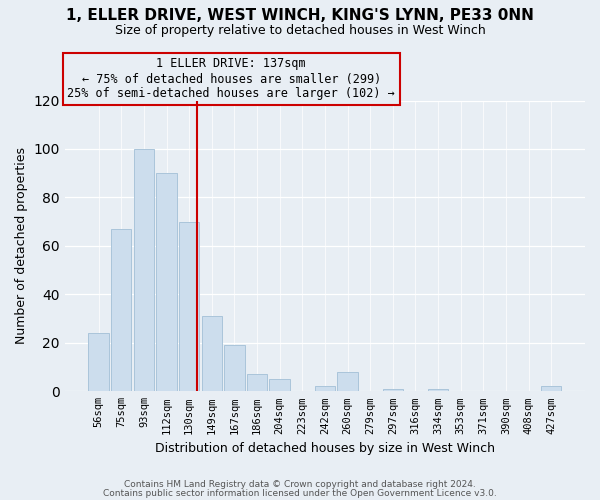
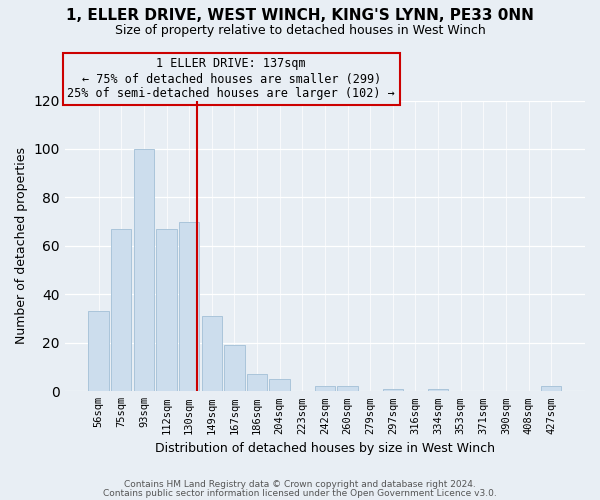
56sqm: 24 -> 33
112sqm: 90 -> 67
260sqm: 8 -> 2
